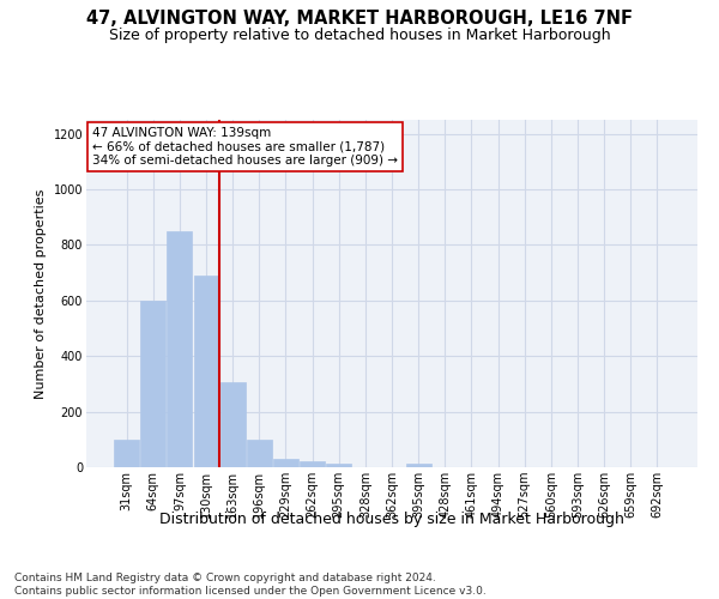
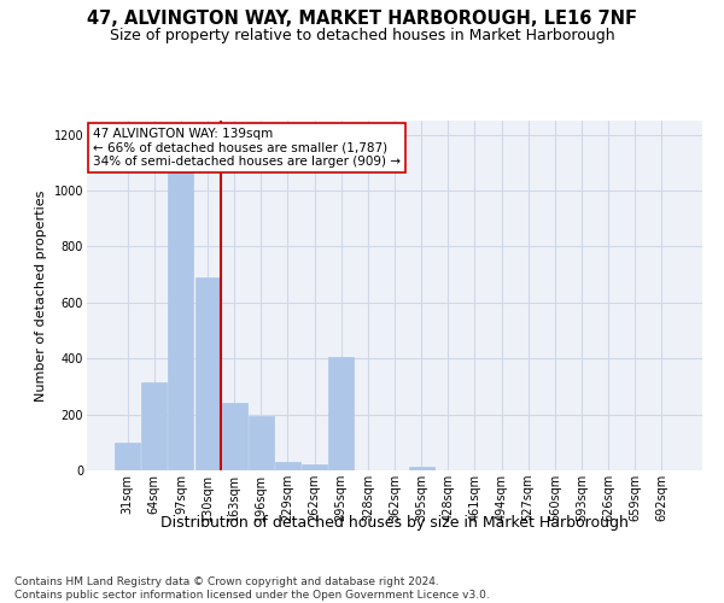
64sqm: 600 -> 315
97sqm: 850 -> 1075
163sqm: 305 -> 240
196sqm: 100 -> 195
295sqm: 12 -> 405
